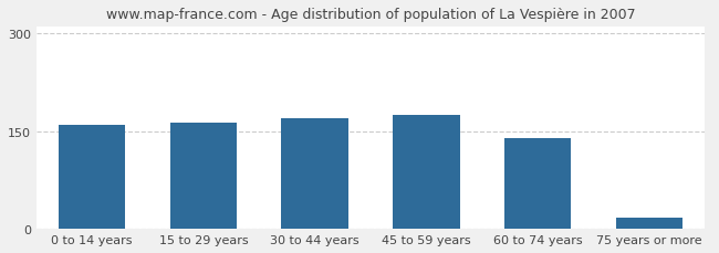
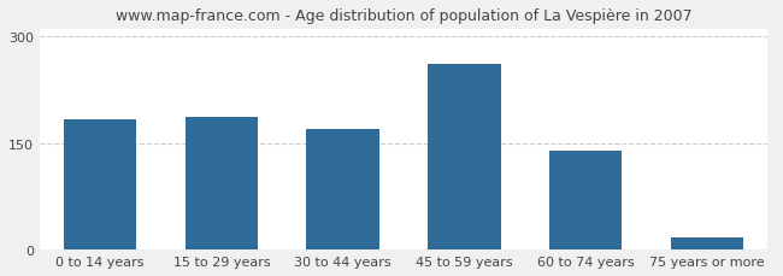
0 to 14 years: 160 -> 184
15 to 29 years: 163 -> 186
45 to 59 years: 175 -> 262
